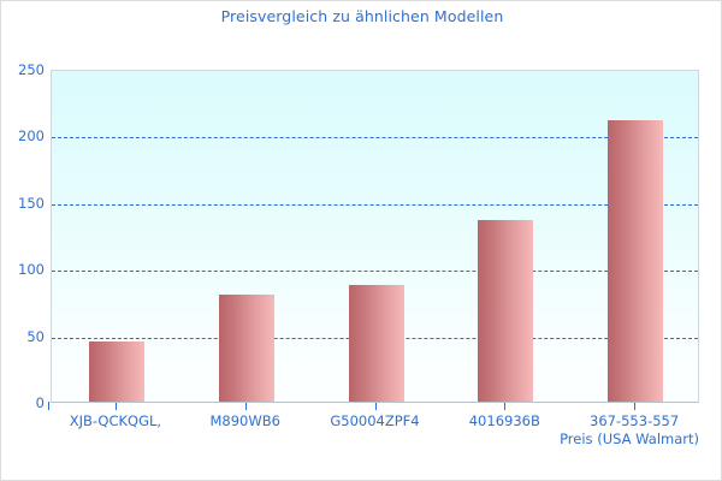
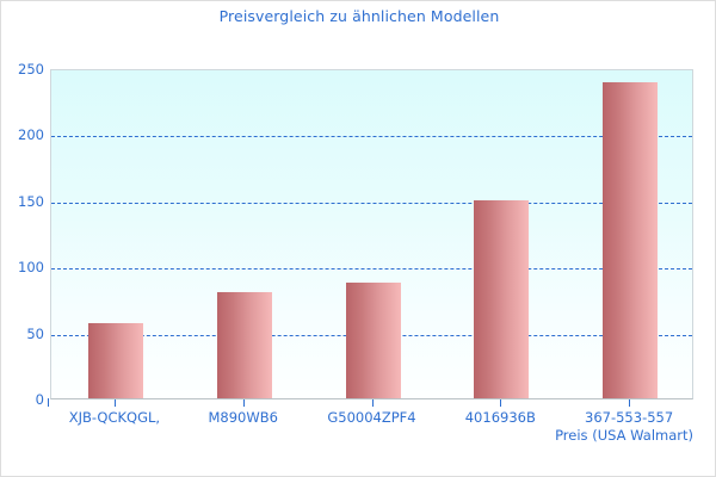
XJB-QCKQGL,: 45 -> 57
4016936B: 136 -> 150
367-553-557: 211 -> 239
